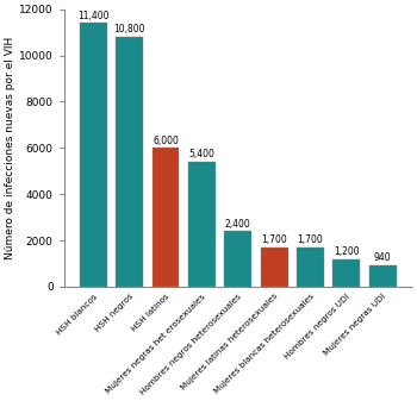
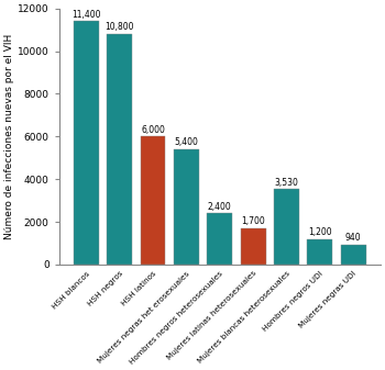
Mujeres blancas heterosexuales: 1,700 -> 3,530
